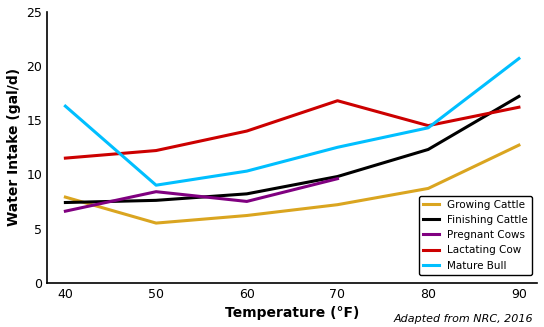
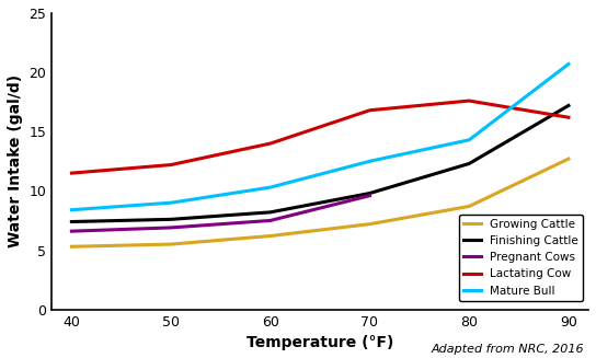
Growing Cattle/40: 7.9 -> 5.3
Mature Bull/40: 16.3 -> 8.4
Pregnant Cows/50: 8.4 -> 6.9
Lactating Cow/80: 14.5 -> 17.6
